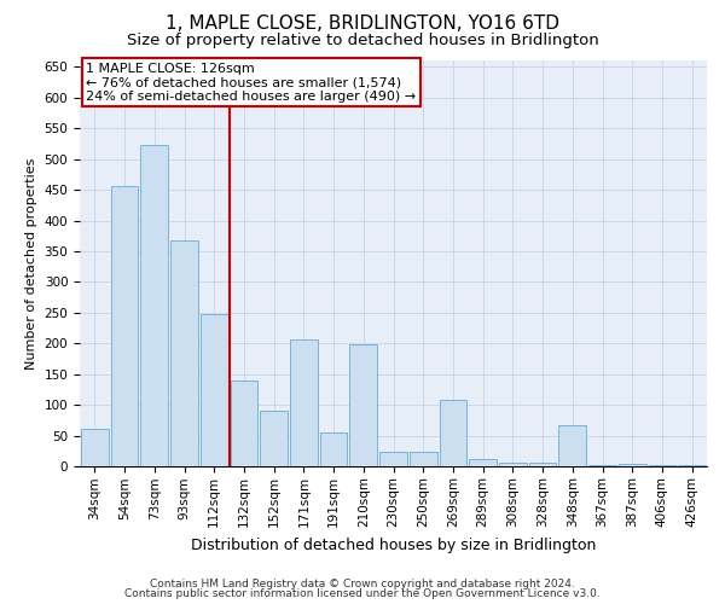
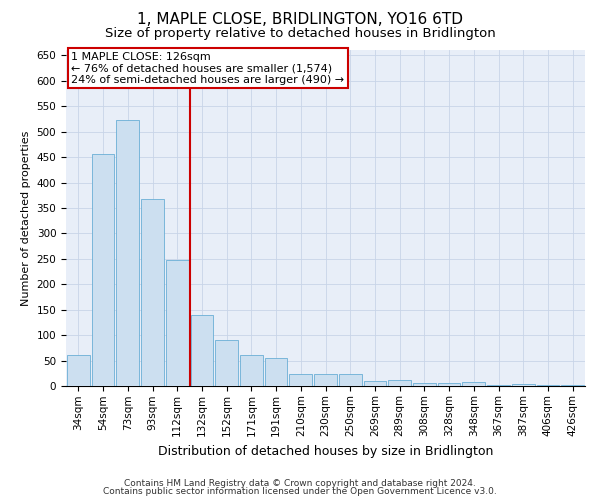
171sqm: 206 -> 62
210sqm: 198 -> 25
269sqm: 108 -> 11
348sqm: 68 -> 9
